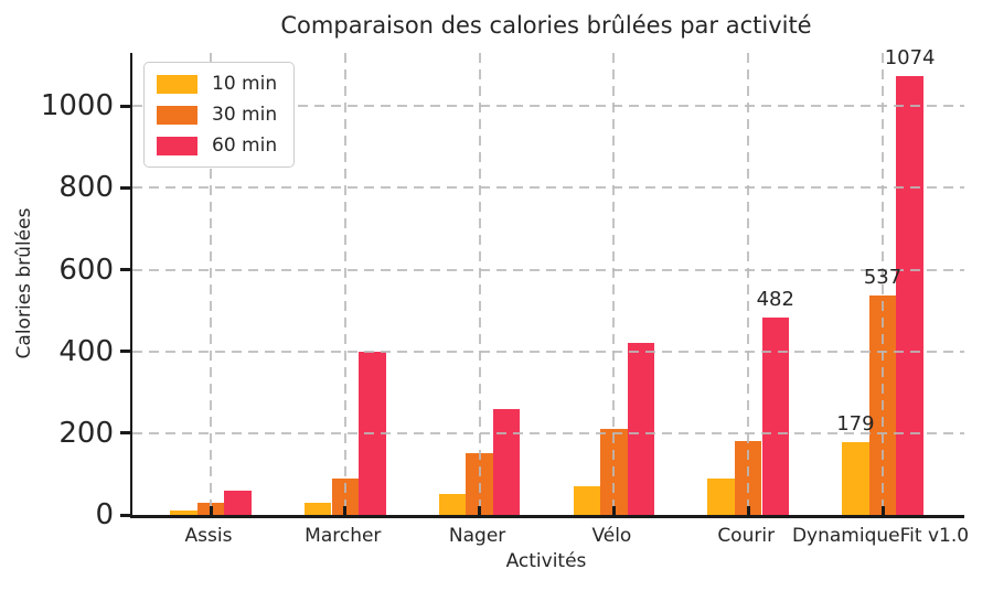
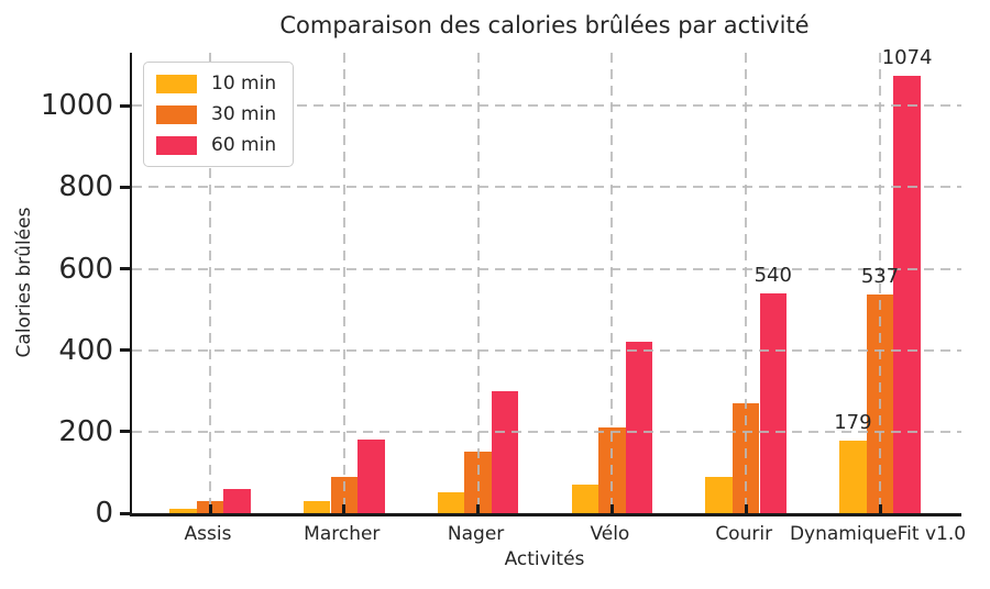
60 min/Marcher: 400 -> 180
60 min/Nager: 260 -> 300
30 min/Courir: 180 -> 270
60 min/Courir: 482 -> 540
